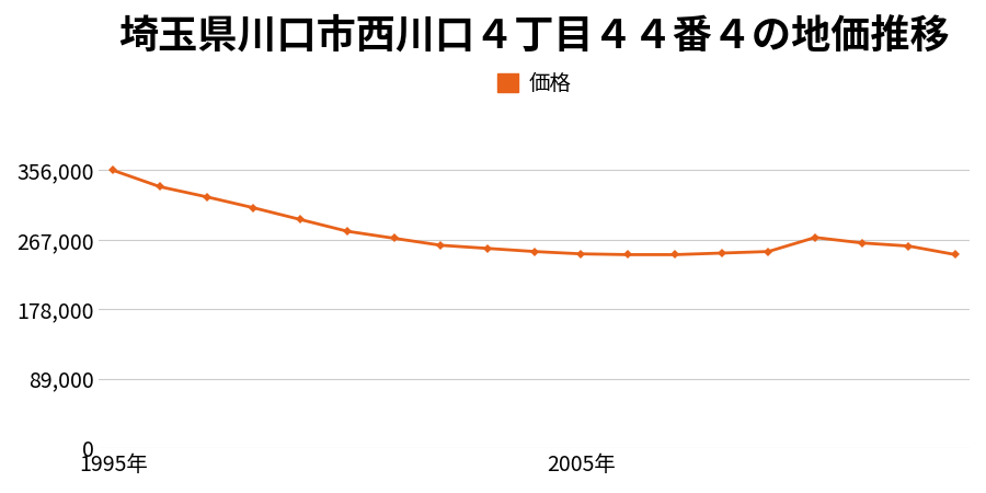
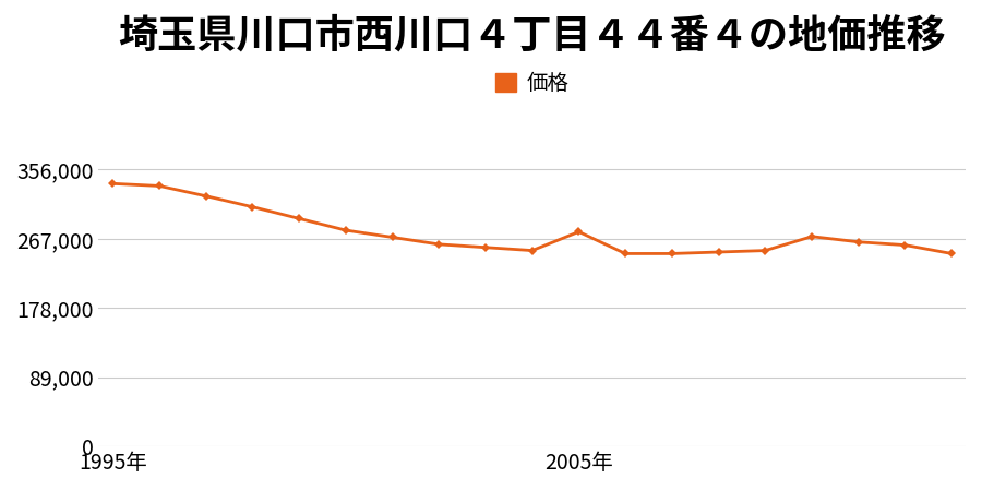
1995年: 356,000 -> 338,000
2005年: 249,000 -> 276,000
